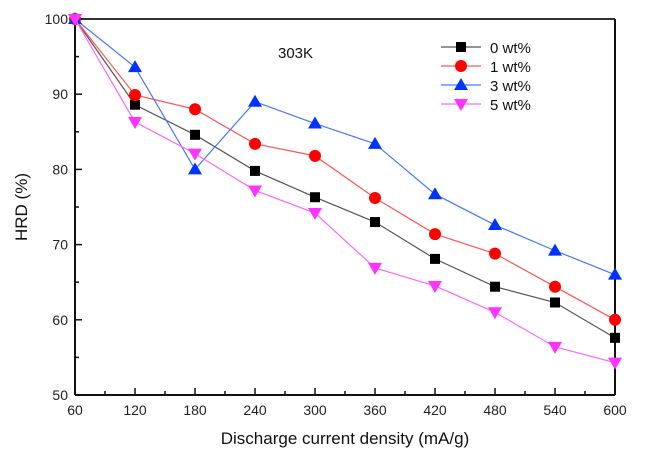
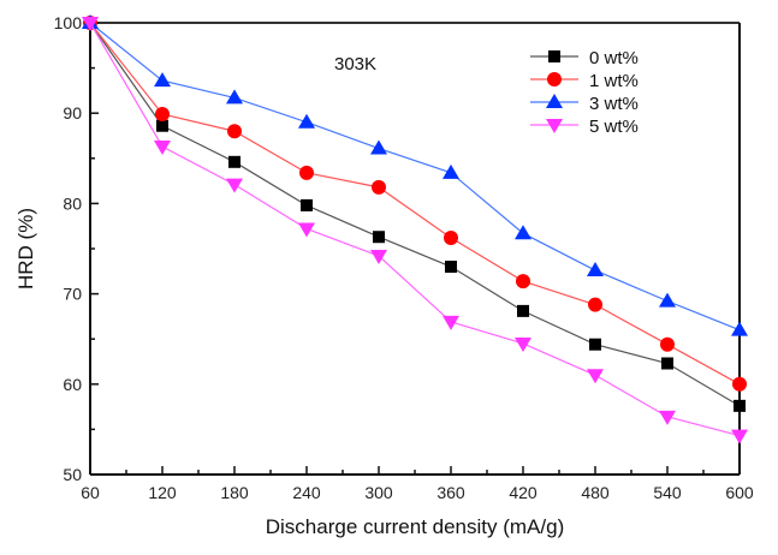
3 wt%/180: 80 -> 92
